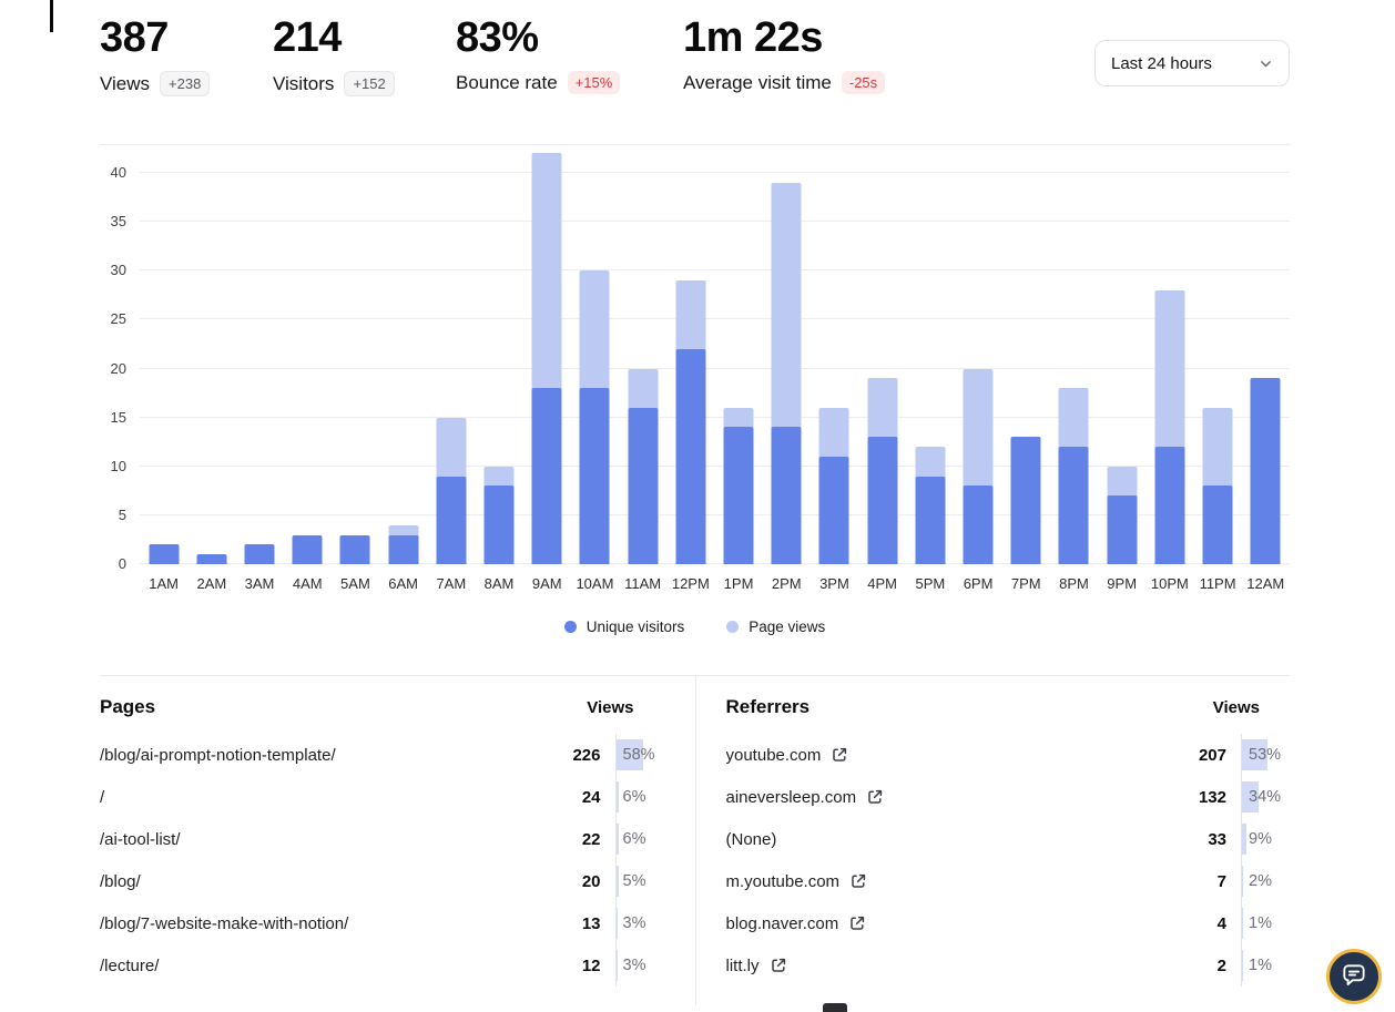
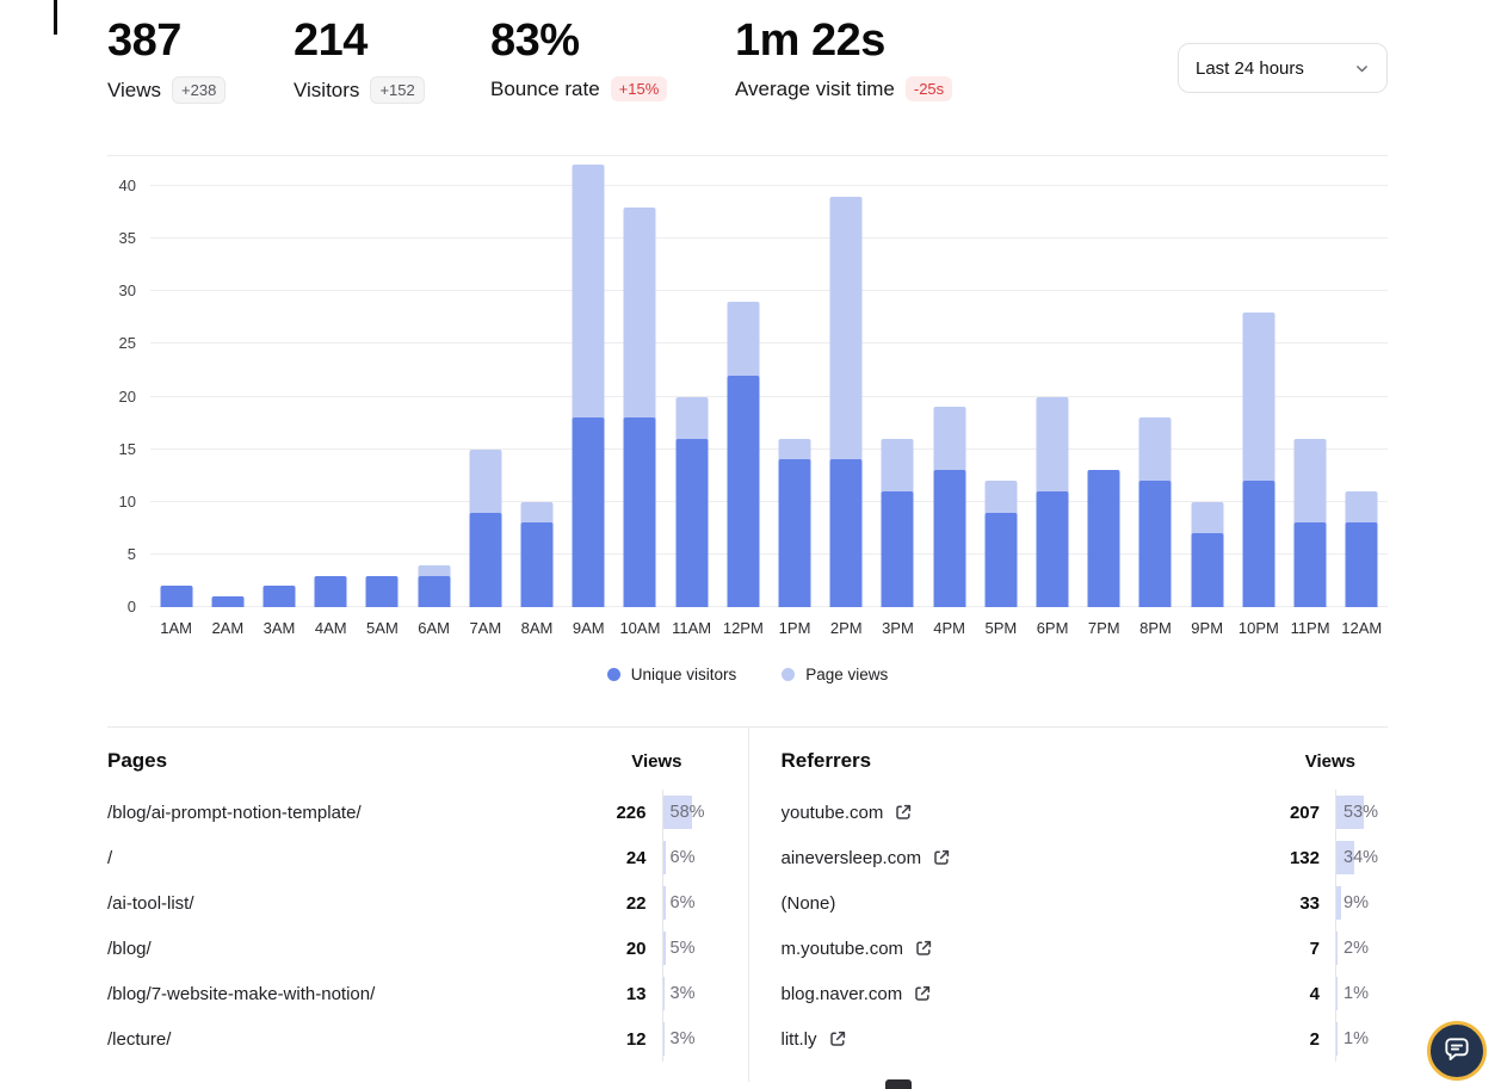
Page views/10AM: 30 -> 38
Unique visitors/6PM: 8 -> 11
Unique visitors/12AM: 19 -> 8
